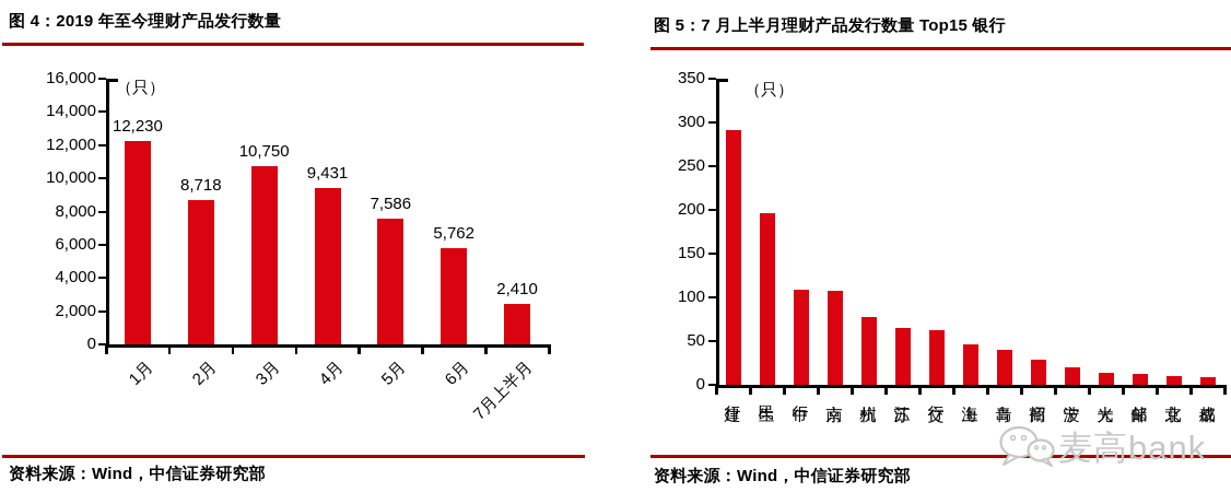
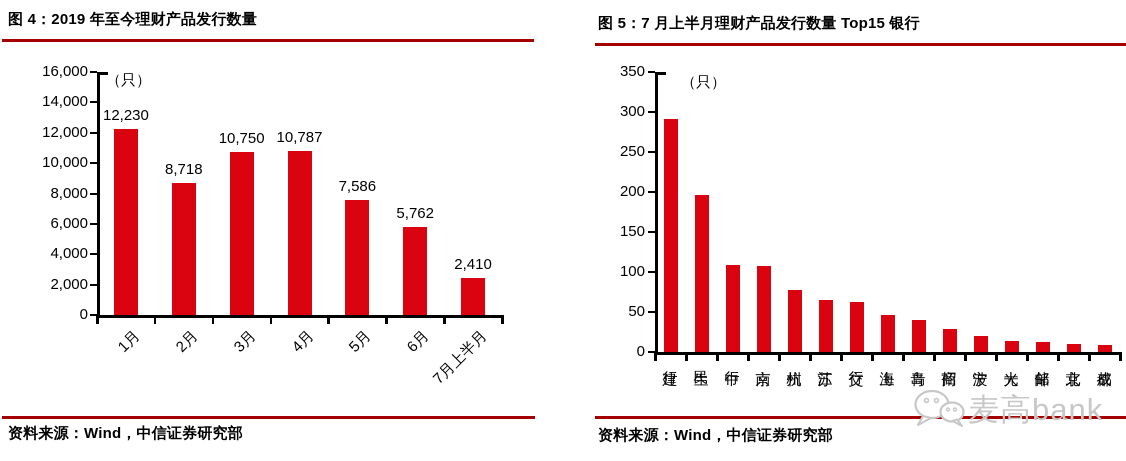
图 4：2019 年至今理财产品发行数量/4月: 9,431 -> 10,787
